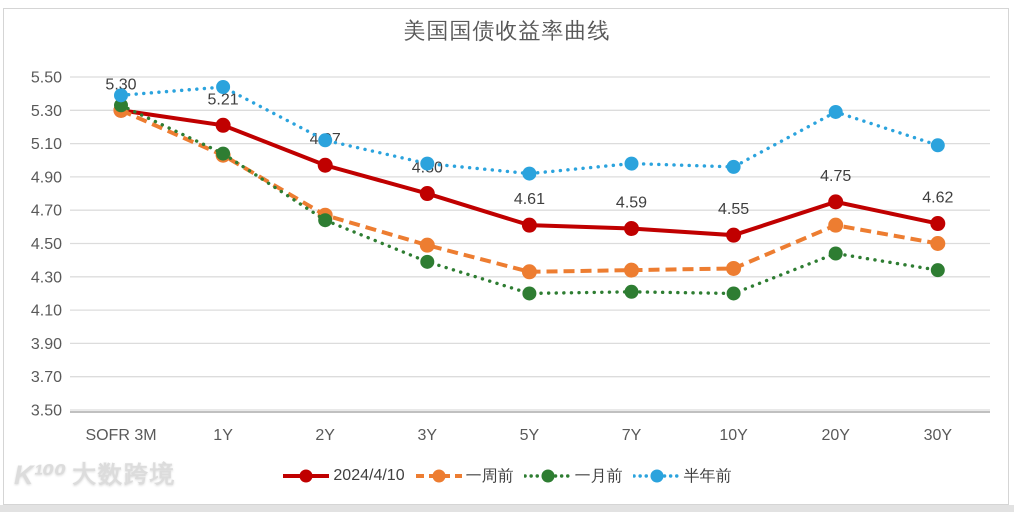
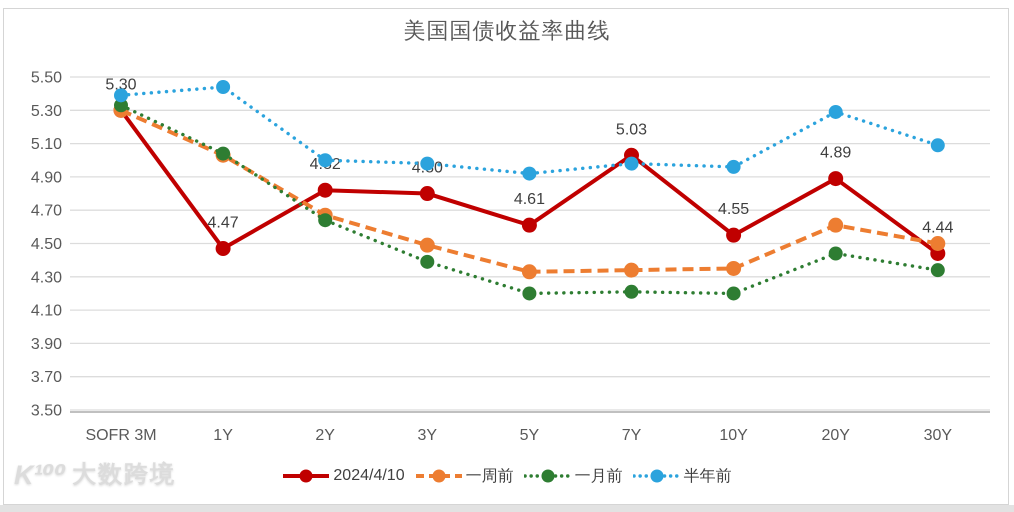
2024/4/10/1Y: 5.21 -> 4.47
2024/4/10/2Y: 4.97 -> 4.82
半年前/2Y: 5.12 -> 5.00
2024/4/10/7Y: 4.59 -> 5.03
2024/4/10/20Y: 4.75 -> 4.89
2024/4/10/30Y: 4.62 -> 4.44
